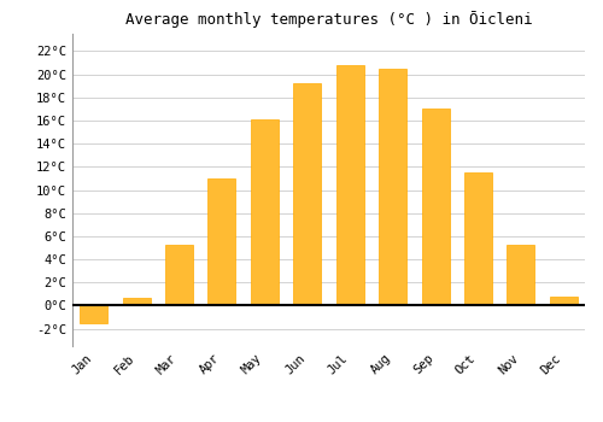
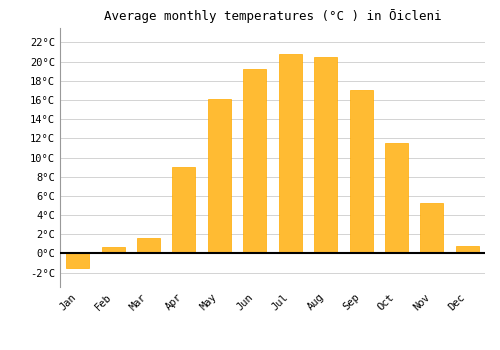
Mar: 5.3°C -> 1.6°C
Apr: 11.0°C -> 9.0°C
